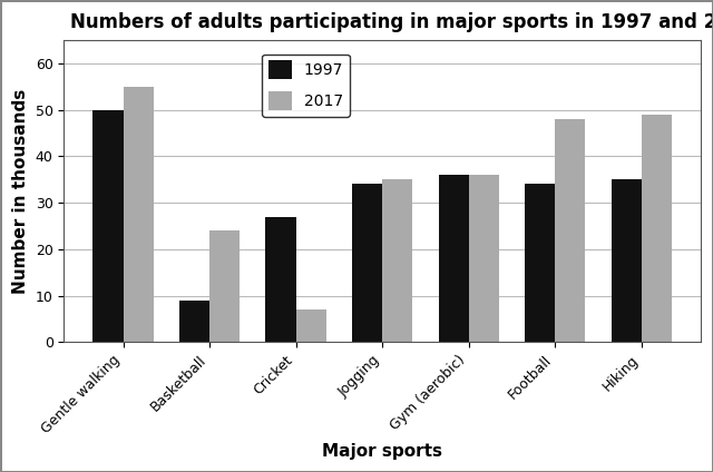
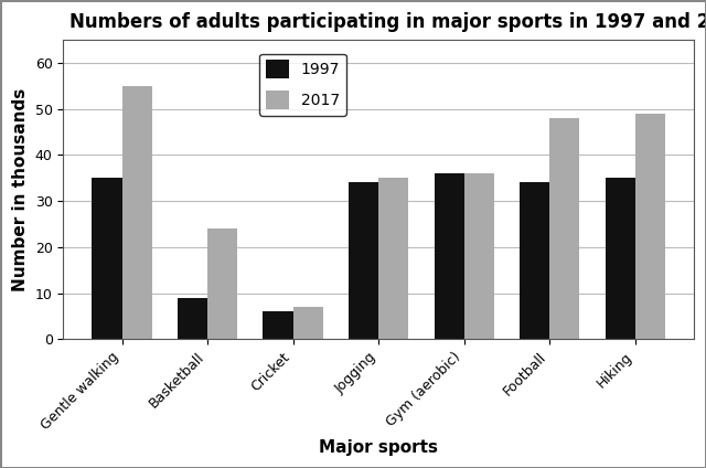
1997/Gentle walking: 50 -> 35
1997/Cricket: 27 -> 6
